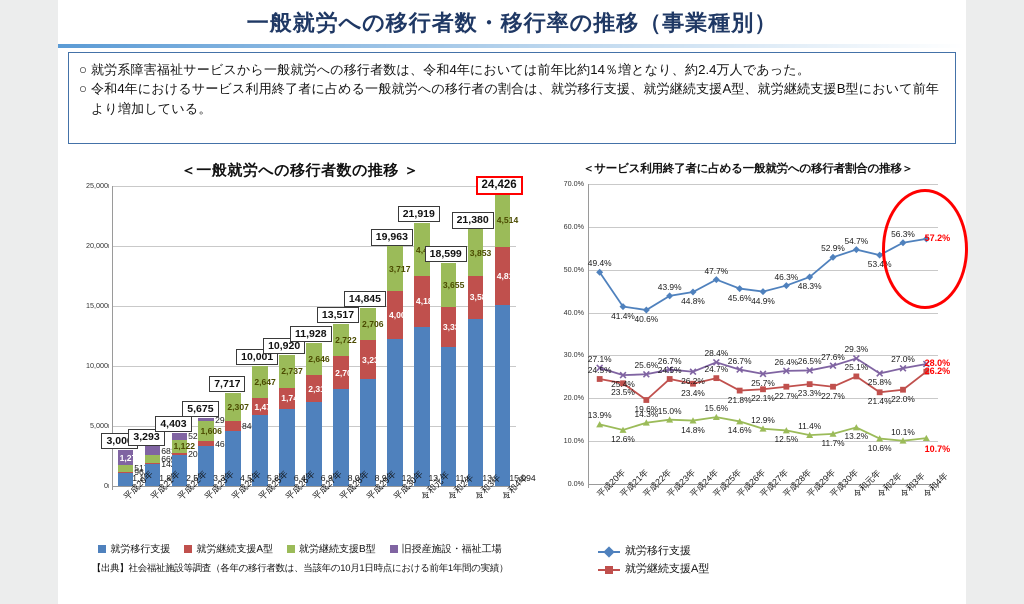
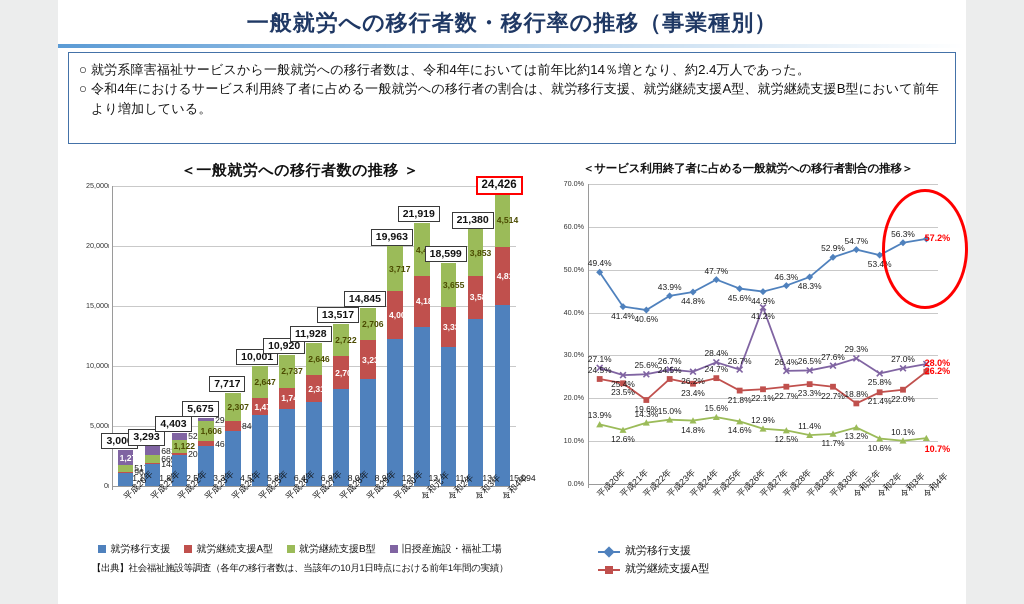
＜サービス利用終了者に占める一般就労への移行者割合の推移＞/旧授産施設・福祉工場/平成27年: 25.7% -> 41.2%
＜サービス利用終了者に占める一般就労への移行者割合の推移＞/就労継続支援A型/令和元年: 25.1% -> 18.8%
